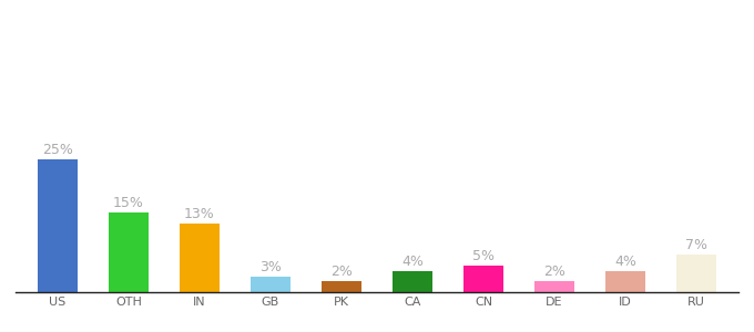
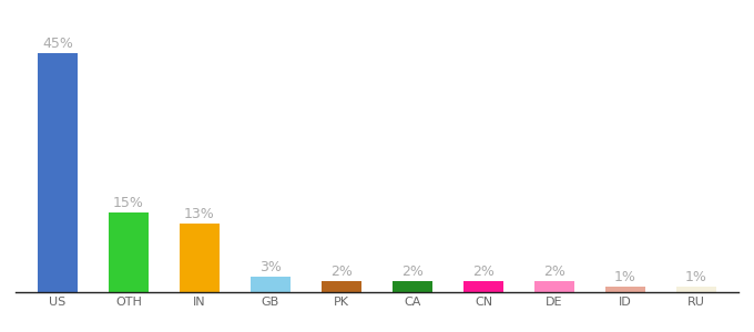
US: 25% -> 45%
CA: 4% -> 2%
CN: 5% -> 2%
ID: 4% -> 1%
RU: 7% -> 1%
